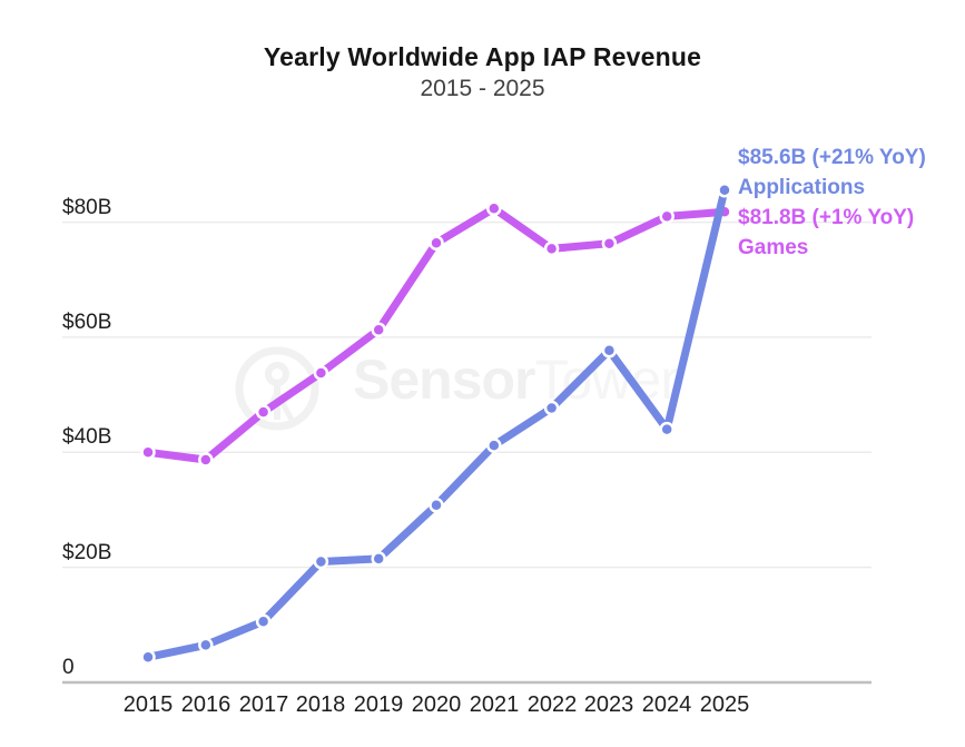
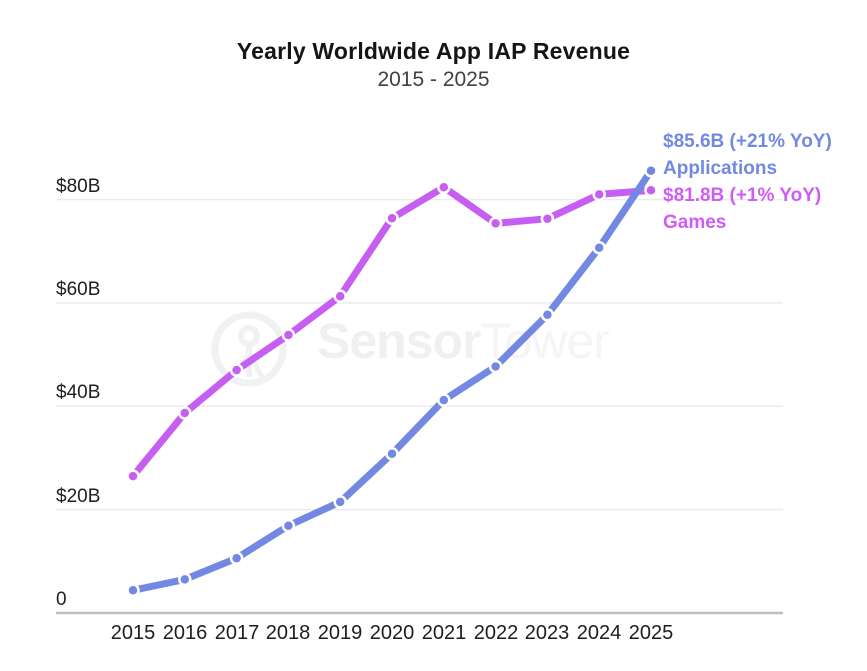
Games/2015: $40B -> $26B
Applications/2018: $21B -> $17B
Applications/2024: $44B -> $71B
